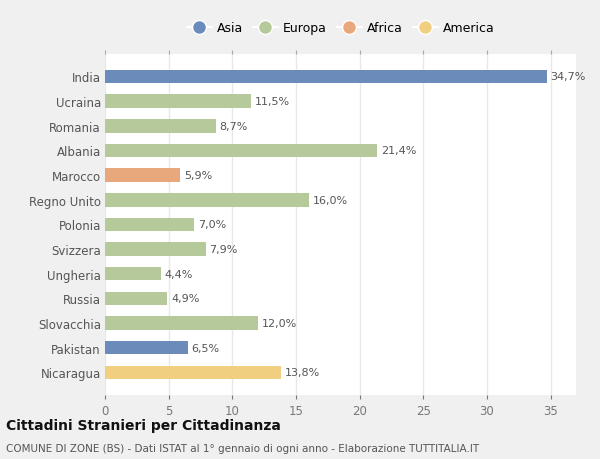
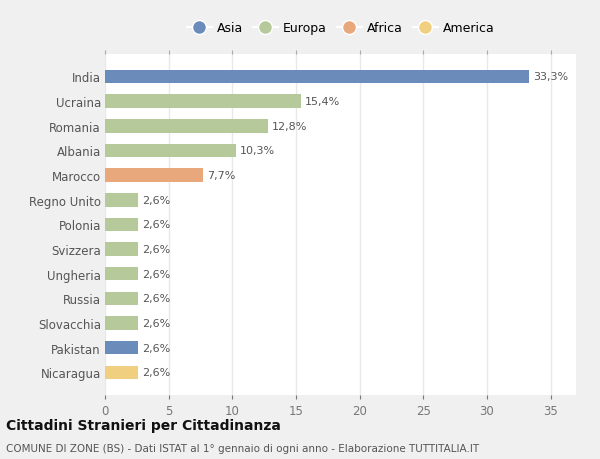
India: 34,7% -> 33,3%
Ucraina: 11,5% -> 15,4%
Romania: 8,7% -> 12,8%
Albania: 21,4% -> 10,3%
Marocco: 5,9% -> 7,7%
Regno Unito: 16,0% -> 2,6%
Polonia: 7,0% -> 2,6%
Svizzera: 7,9% -> 2,6%
Ungheria: 4,4% -> 2,6%
Russia: 4,9% -> 2,6%
Slovacchia: 12,0% -> 2,6%
Pakistan: 6,5% -> 2,6%
Nicaragua: 13,8% -> 2,6%
